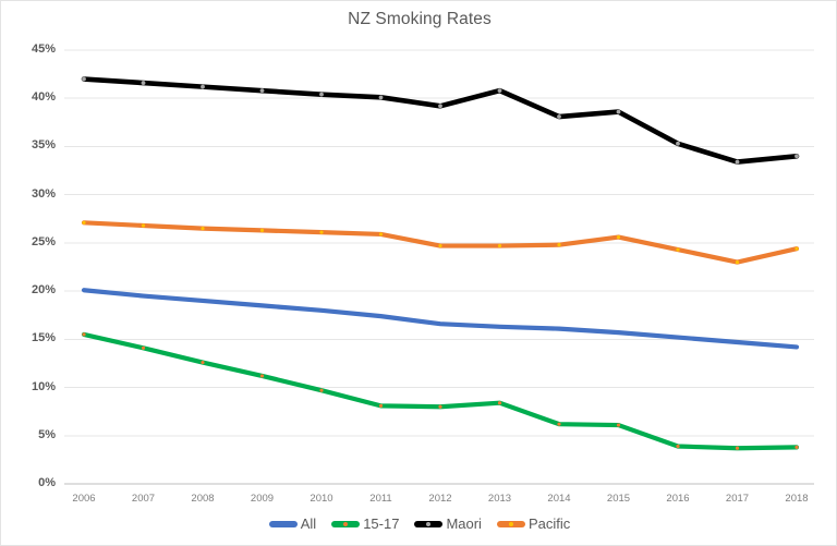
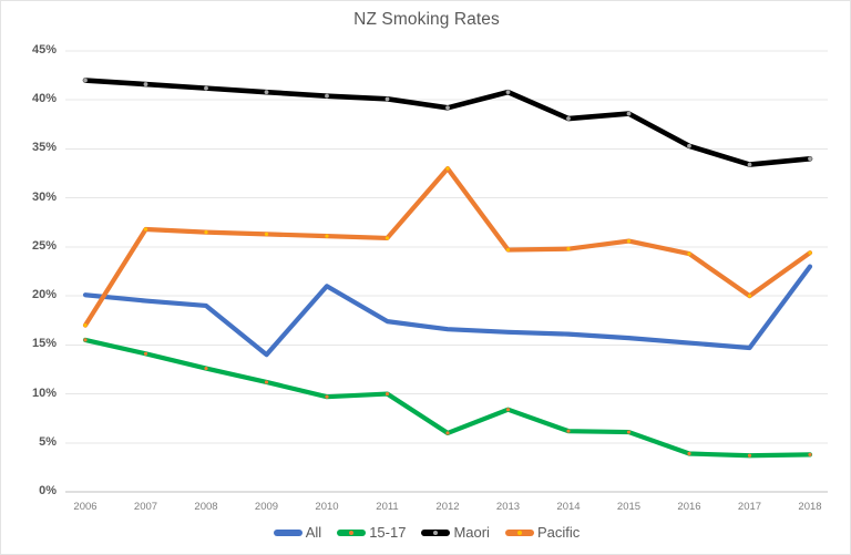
Pacific/2006: 27% -> 17%
All/2009: 18% -> 14%
All/2010: 18% -> 21%
15-17/2011: 8% -> 10%
15-17/2012: 8% -> 6%
Pacific/2012: 25% -> 33%
Pacific/2017: 23% -> 20%
All/2018: 14% -> 23%
